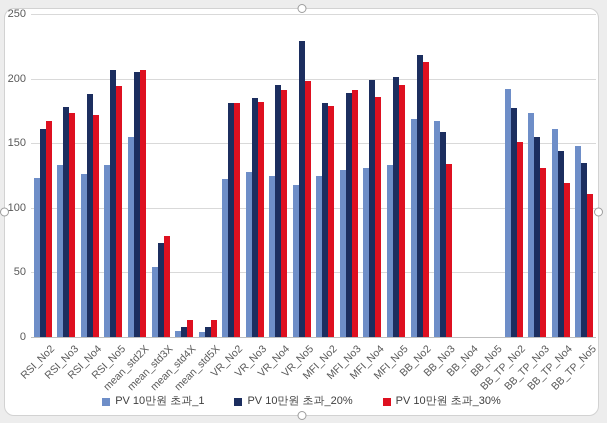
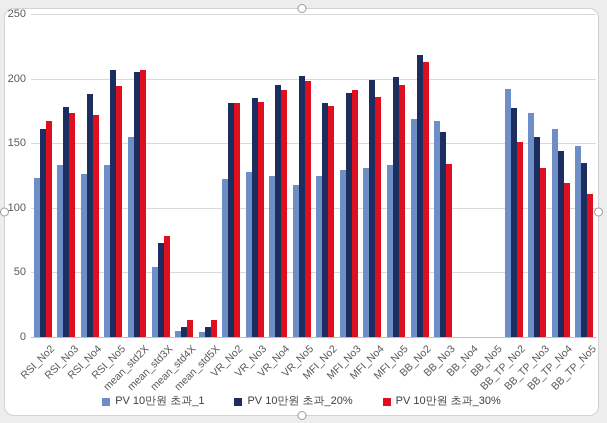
PV 10만원 초과_20%/VR_No5: 229 -> 202
